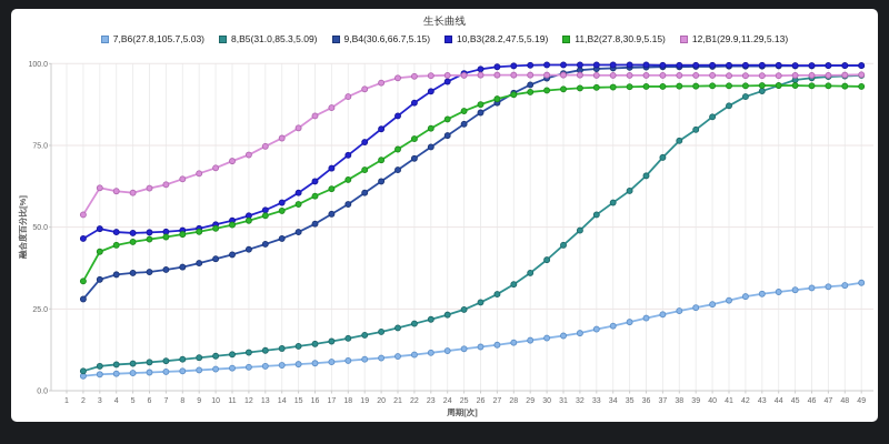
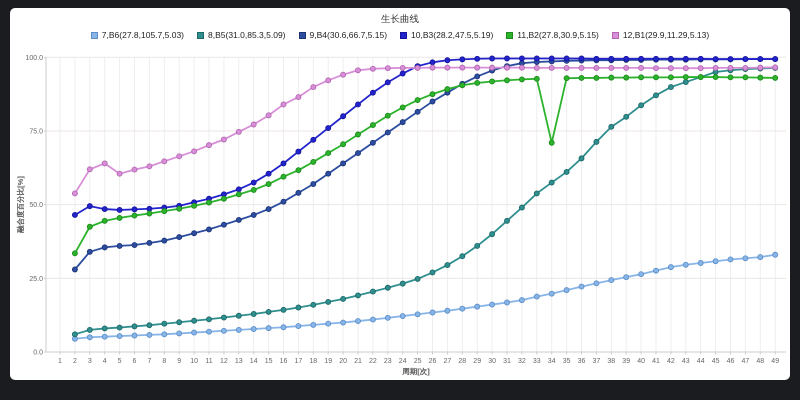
12,B1(29.9,11.29,5.13)/4: 61 -> 64
11,B2(27.8,30.9,5.15)/34: 93 -> 71
